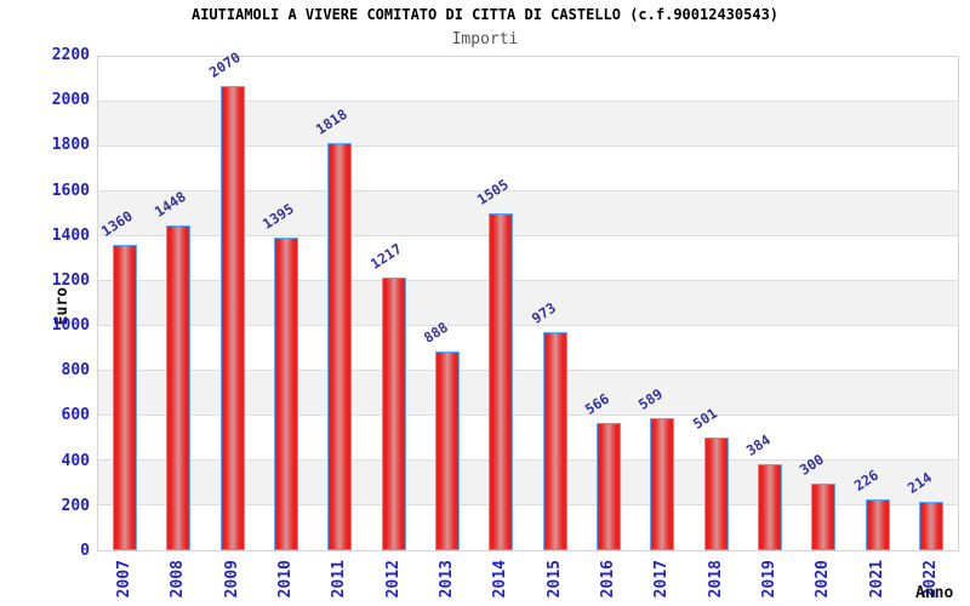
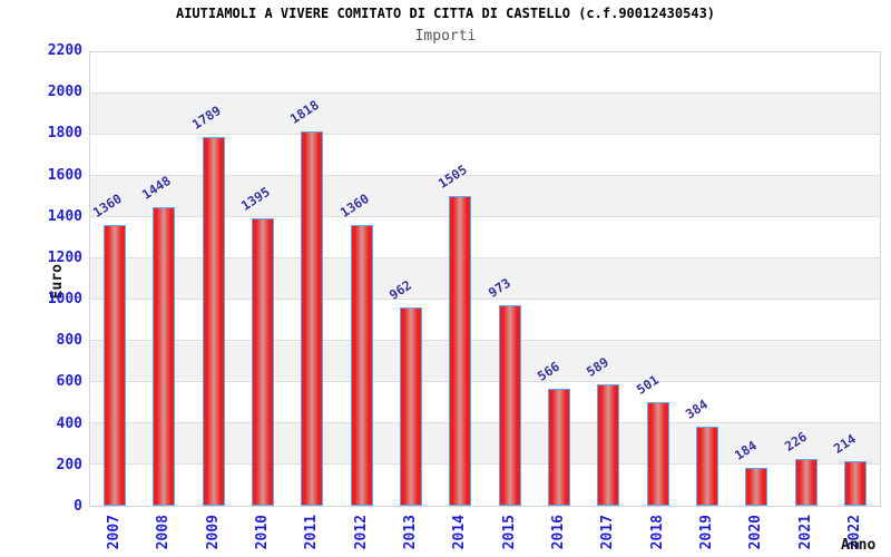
2009: 2070 -> 1789
2012: 1217 -> 1360
2013: 888 -> 962
2020: 300 -> 184
